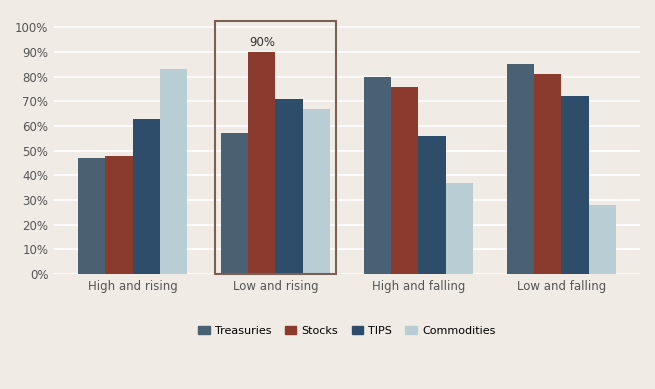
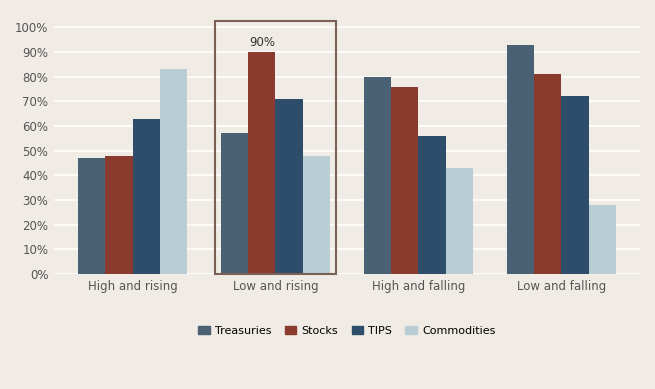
Commodities/Low and rising: 67% -> 48%
Commodities/High and falling: 37% -> 43%
Treasuries/Low and falling: 85% -> 93%
